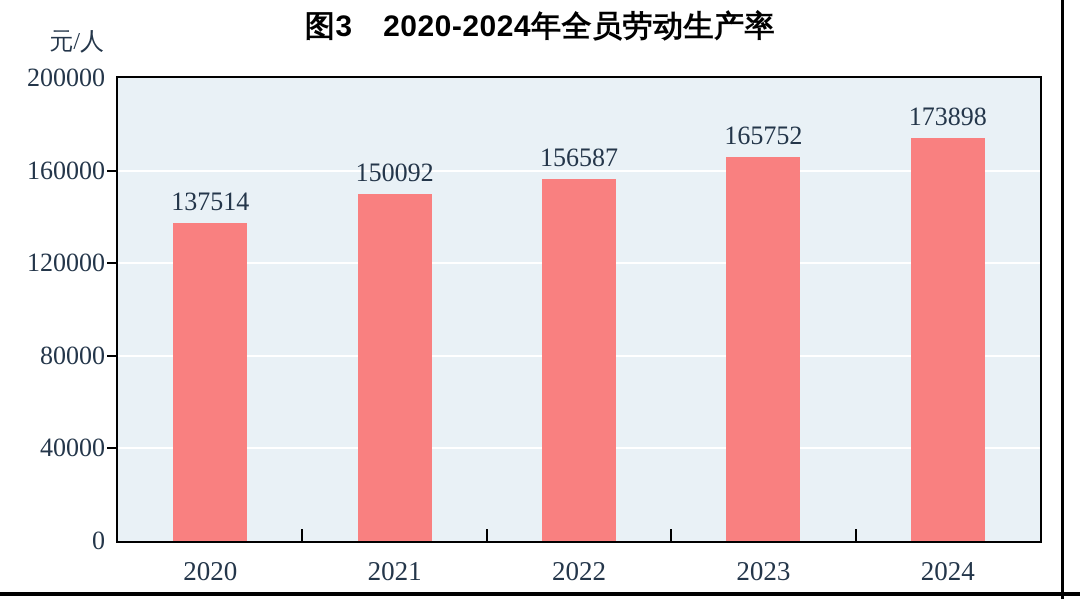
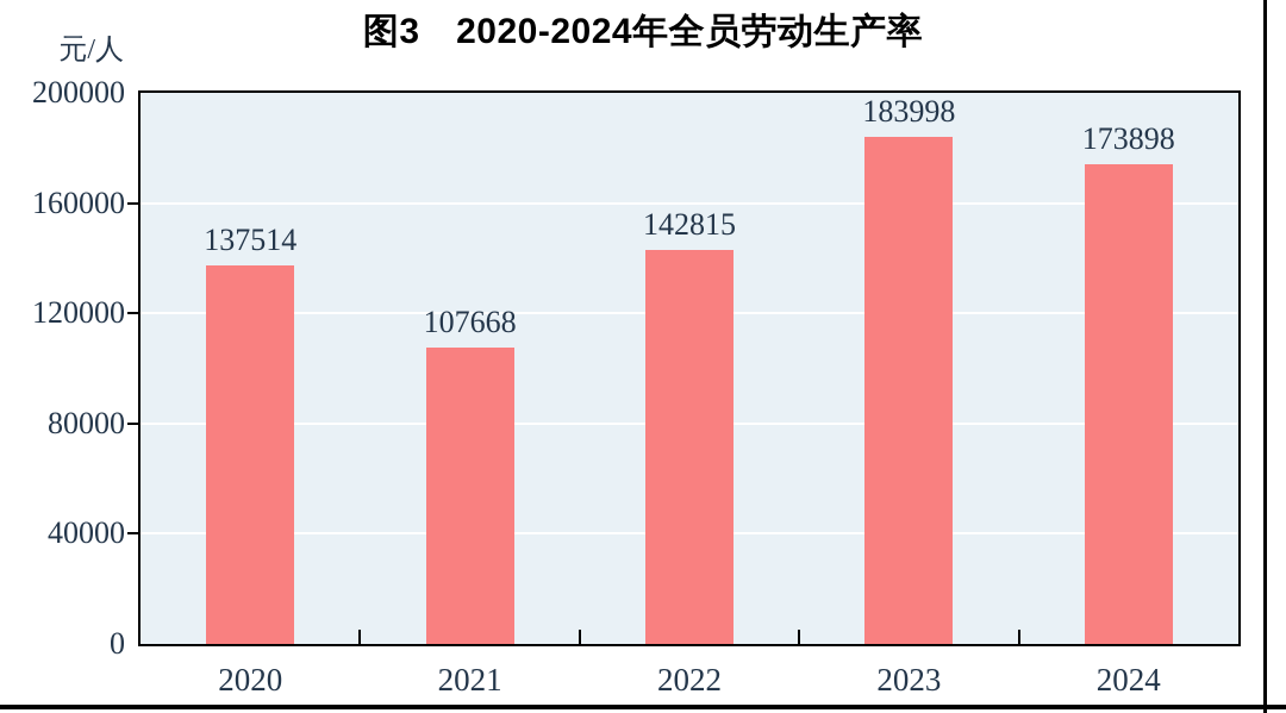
2021: 150092 -> 107668
2022: 156587 -> 142815
2023: 165752 -> 183998
